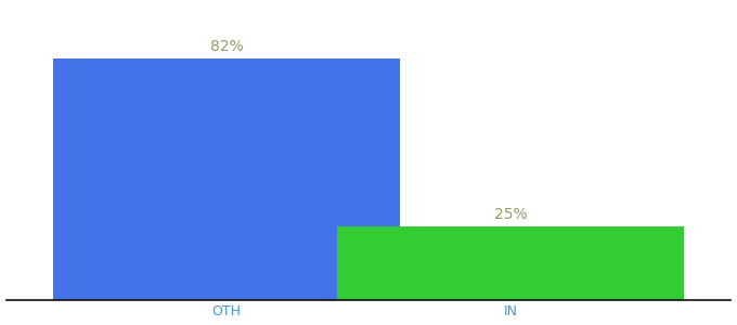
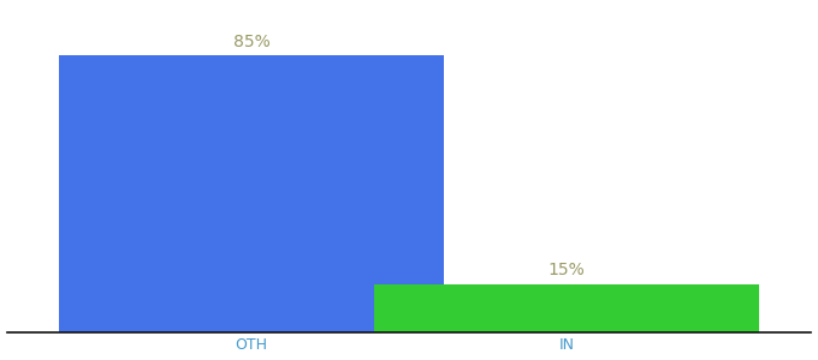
OTH: 82% -> 85%
IN: 25% -> 15%
